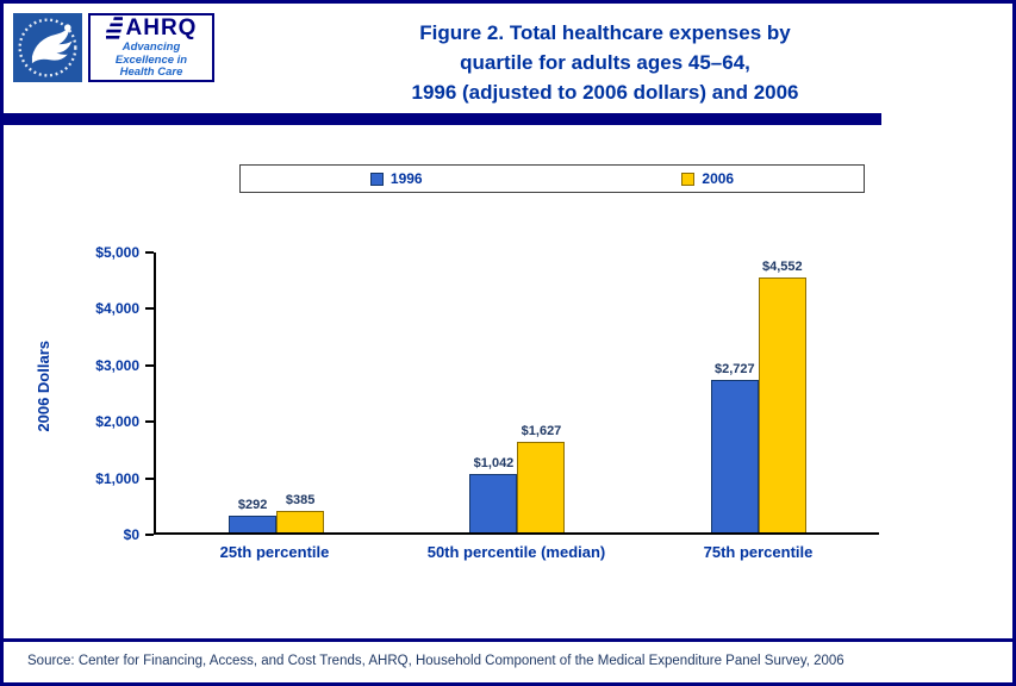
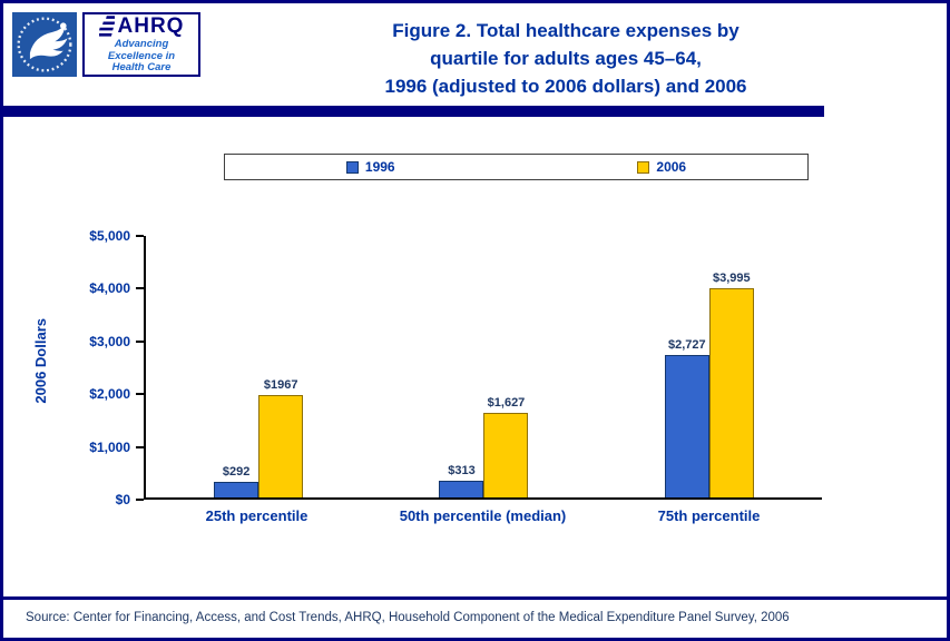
2006/25th percentile: $385 -> $1967
1996/50th percentile (median): $1,042 -> $313
2006/75th percentile: $4,552 -> $3,995
